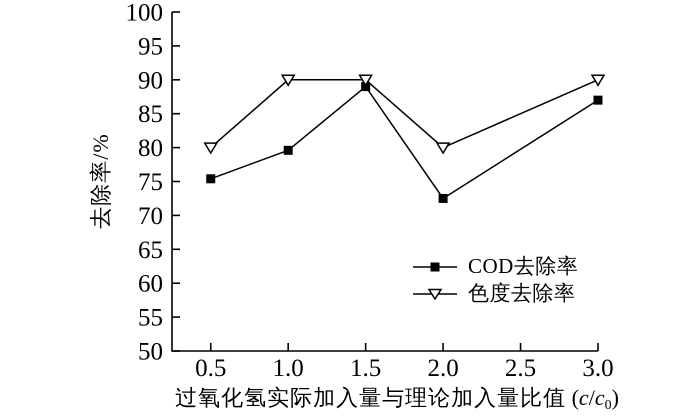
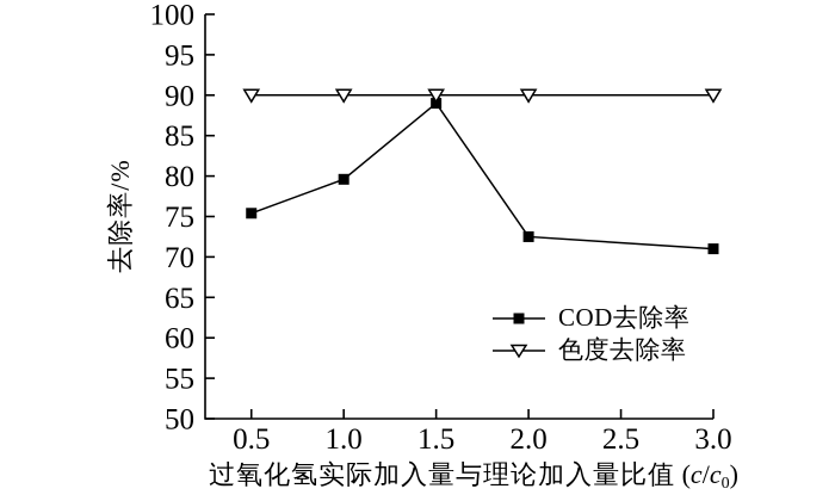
色度去除率/0.5: 80 -> 90
色度去除率/2.0: 80 -> 90
COD去除率/3.0: 87 -> 71
